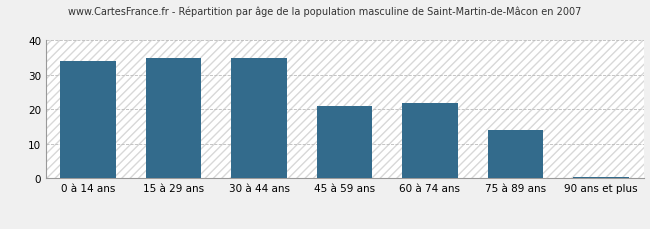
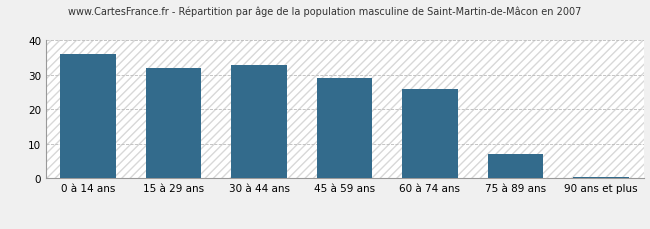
0 à 14 ans: 34.0 -> 36.0
15 à 29 ans: 35.0 -> 32.0
30 à 44 ans: 35.0 -> 33.0
45 à 59 ans: 21.0 -> 29.0
60 à 74 ans: 22.0 -> 26.0
75 à 89 ans: 14.0 -> 7.0
